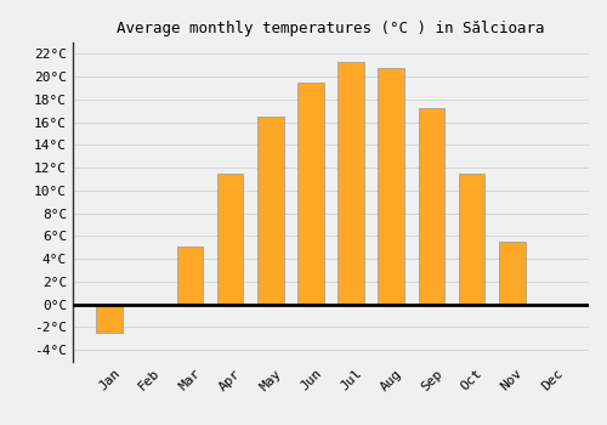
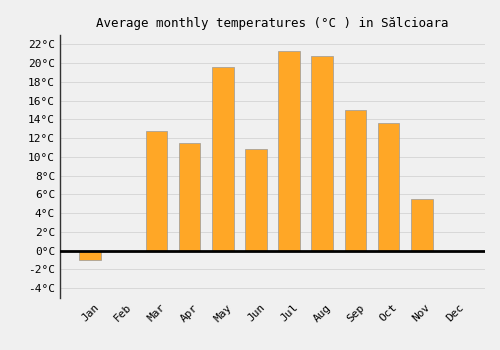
Jan: -2.5°C -> -1.0°C
Mar: 5.1°C -> 12.8°C
May: 16.5°C -> 19.6°C
Jun: 19.5°C -> 10.8°C
Sep: 17.2°C -> 15.0°C
Oct: 11.5°C -> 13.6°C
